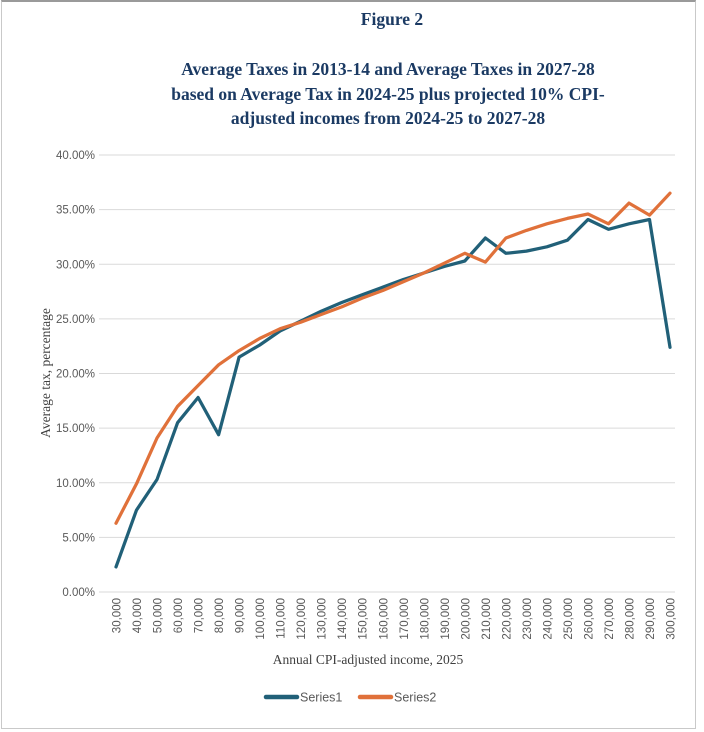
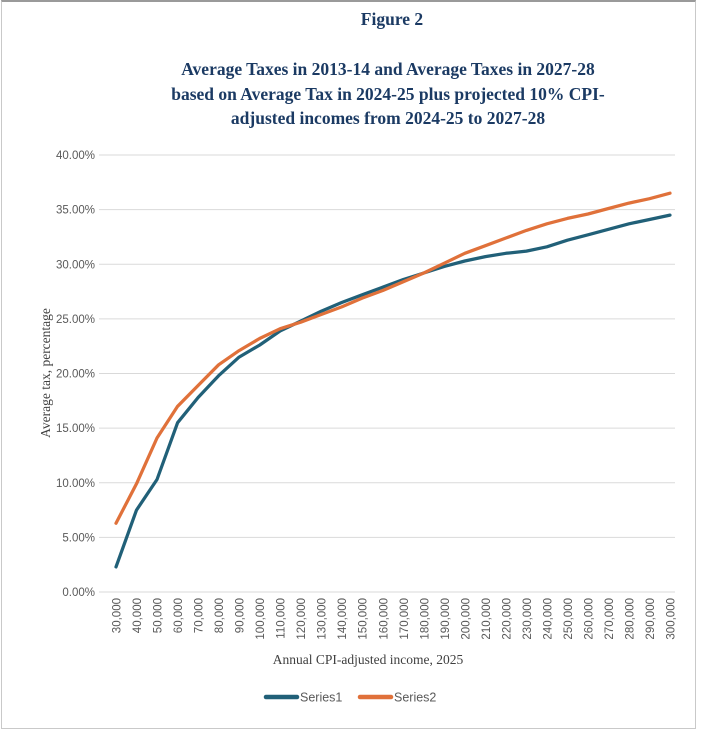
Series1/80,000: 14.4% -> 19.8%
Series1/210,000: 32.4% -> 30.7%
Series2/210,000: 30.2% -> 31.7%
Series1/260,000: 34.1% -> 32.7%
Series2/270,000: 33.7% -> 35.1%
Series2/290,000: 34.5% -> 36.0%
Series1/300,000: 22.4% -> 34.5%
